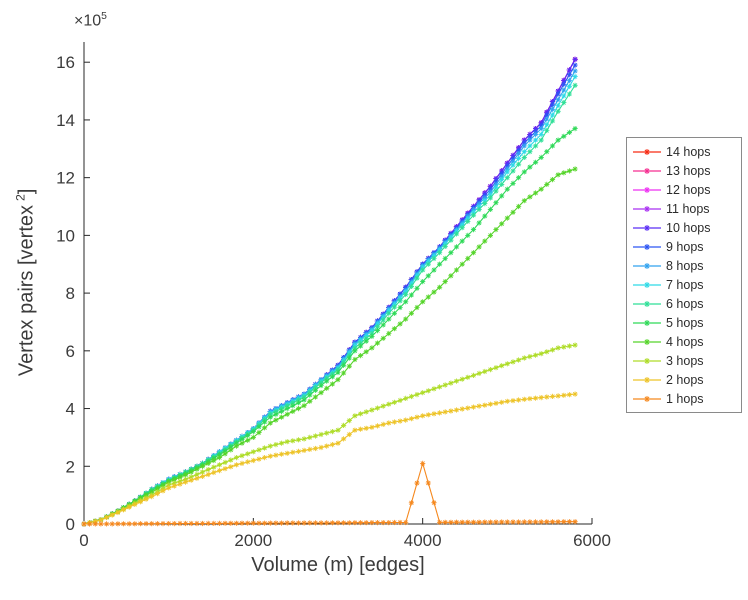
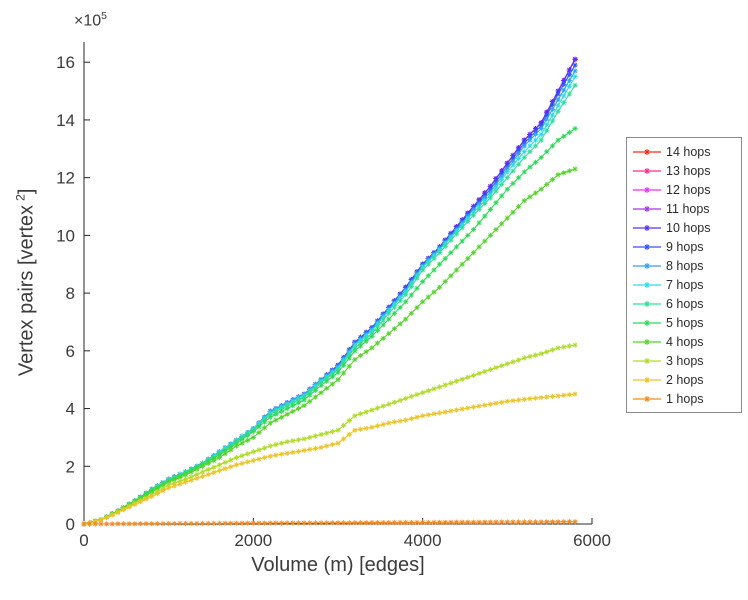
1 hops/4000: 2.1 -> 0.1
